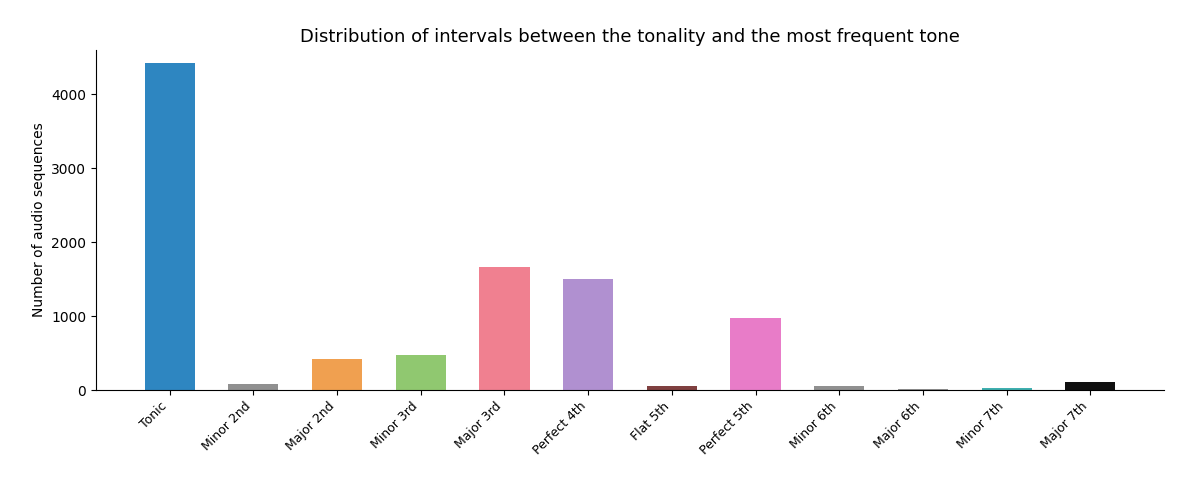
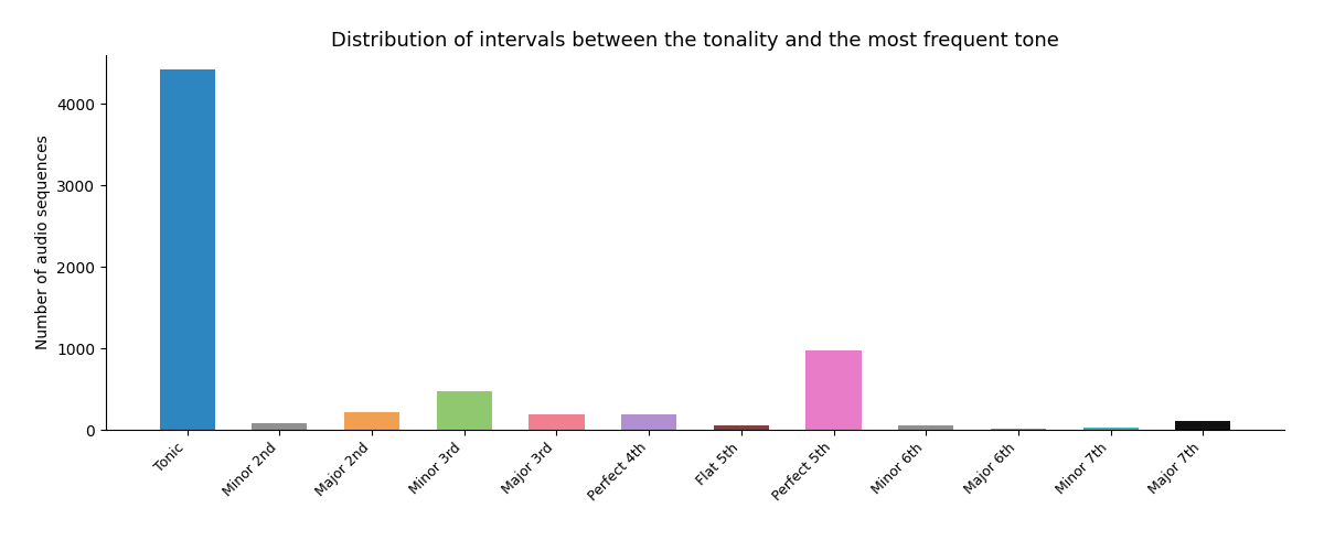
Major 2nd: 420 -> 210
Major 3rd: 1660 -> 200
Perfect 4th: 1500 -> 180
